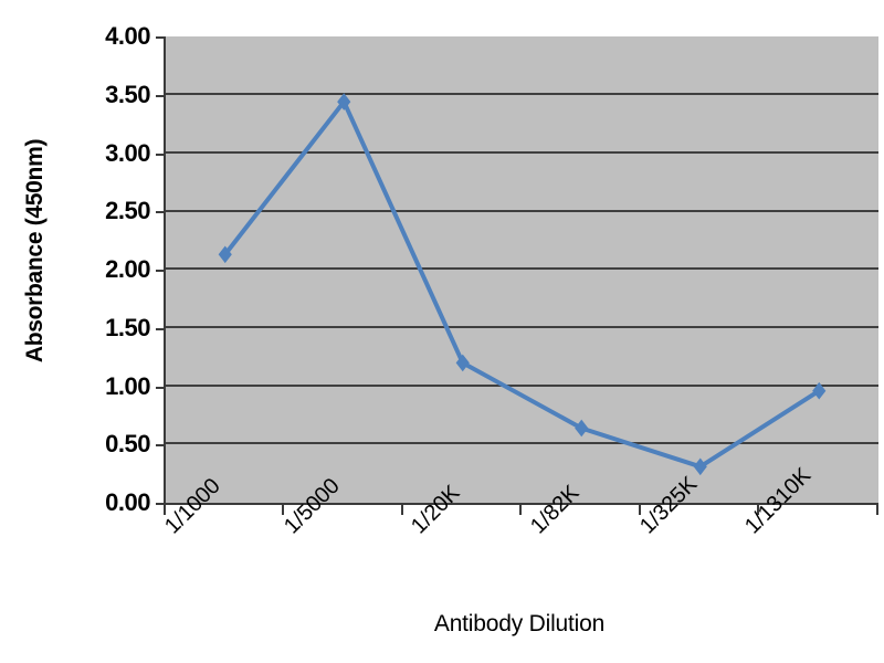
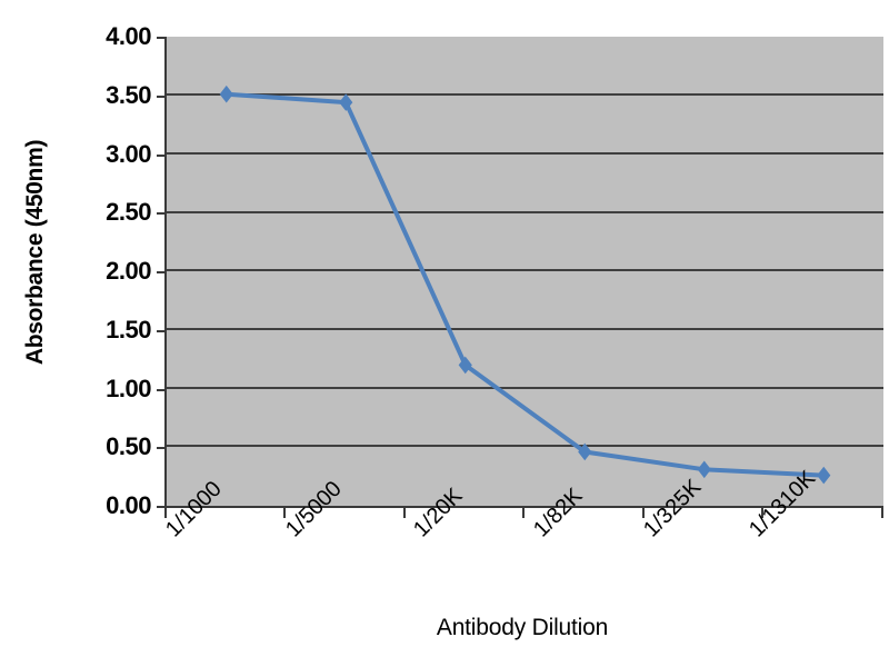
1/1000: 2.13 -> 3.51
1/82K: 0.64 -> 0.46
1/1310K: 0.96 -> 0.26
